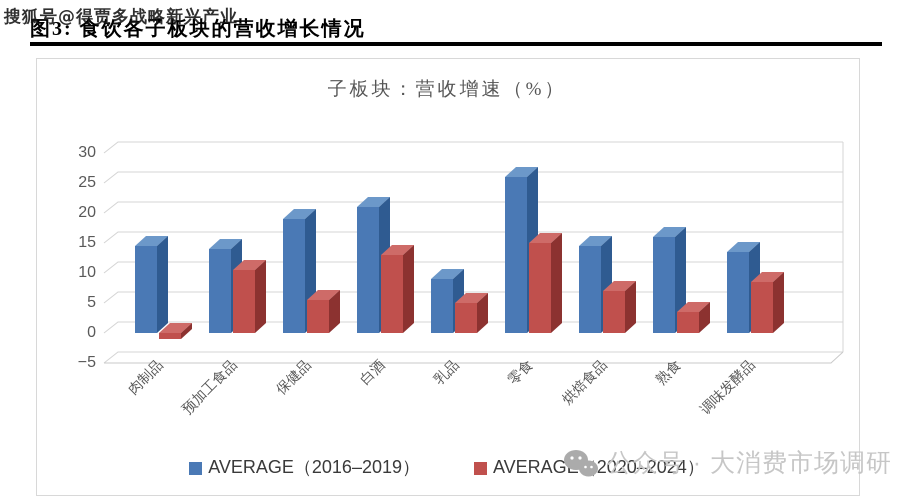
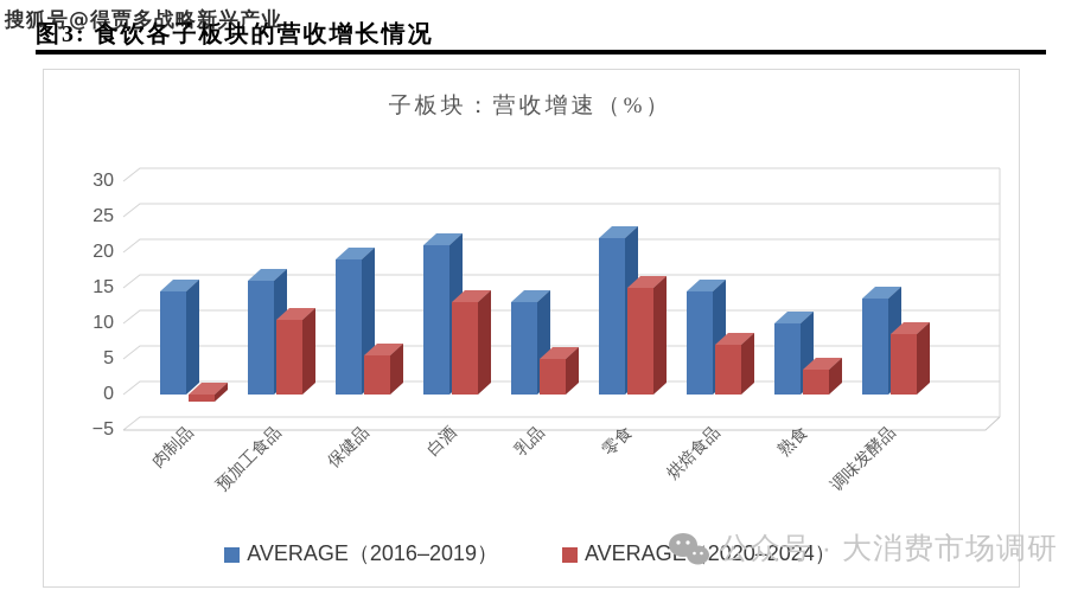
AVERAGE（2016–2019）/预加工食品: 14 -> 16
AVERAGE（2016–2019）/乳品: 9 -> 13
AVERAGE（2016–2019）/零食: 26 -> 22
AVERAGE（2016–2019）/熟食: 16 -> 10
